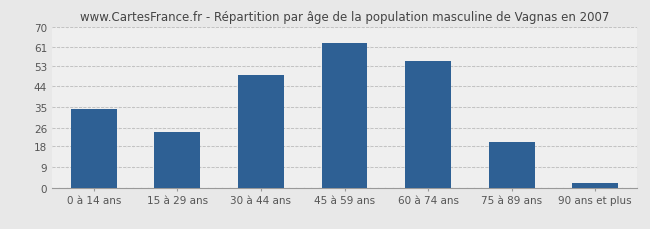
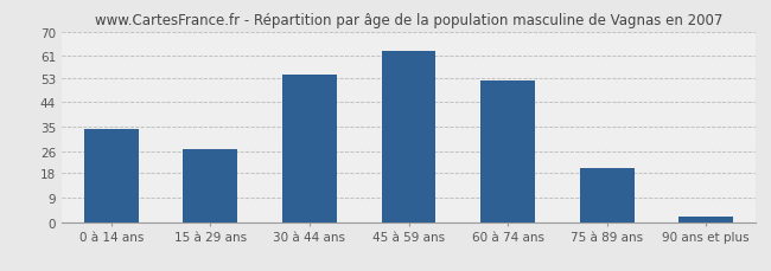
15 à 29 ans: 24 -> 27
30 à 44 ans: 49 -> 54
60 à 74 ans: 55 -> 52
